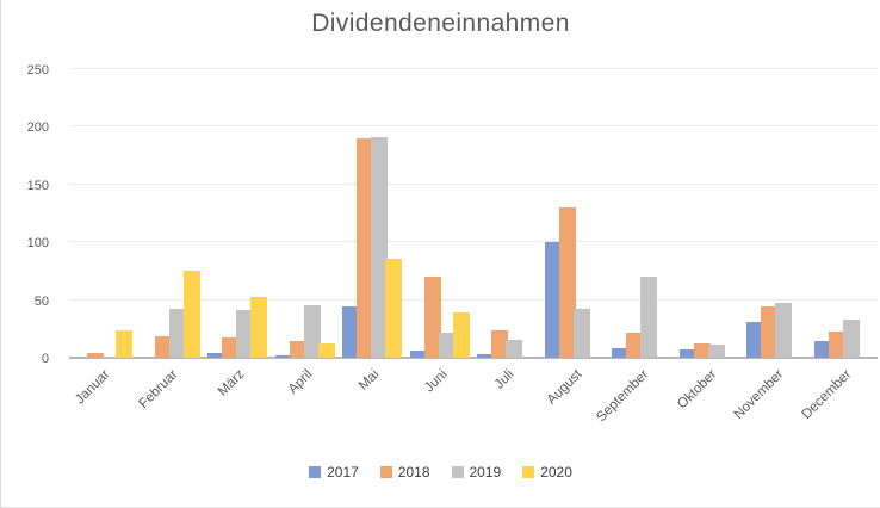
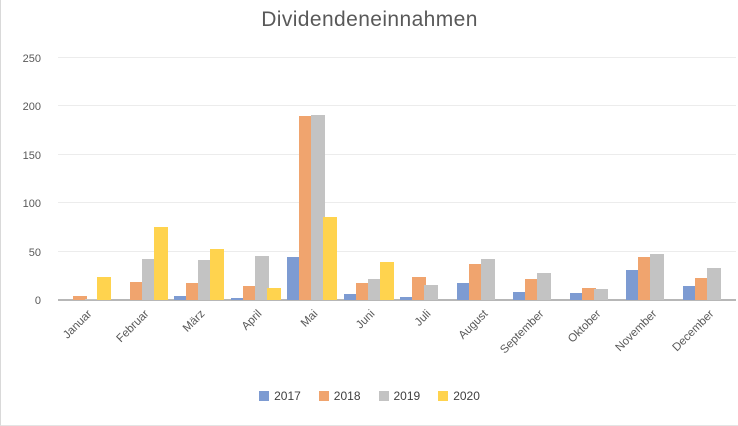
2018/Juni: 70 -> 20
2017/August: 100 -> 20
2018/August: 130 -> 40
2019/September: 70 -> 30
